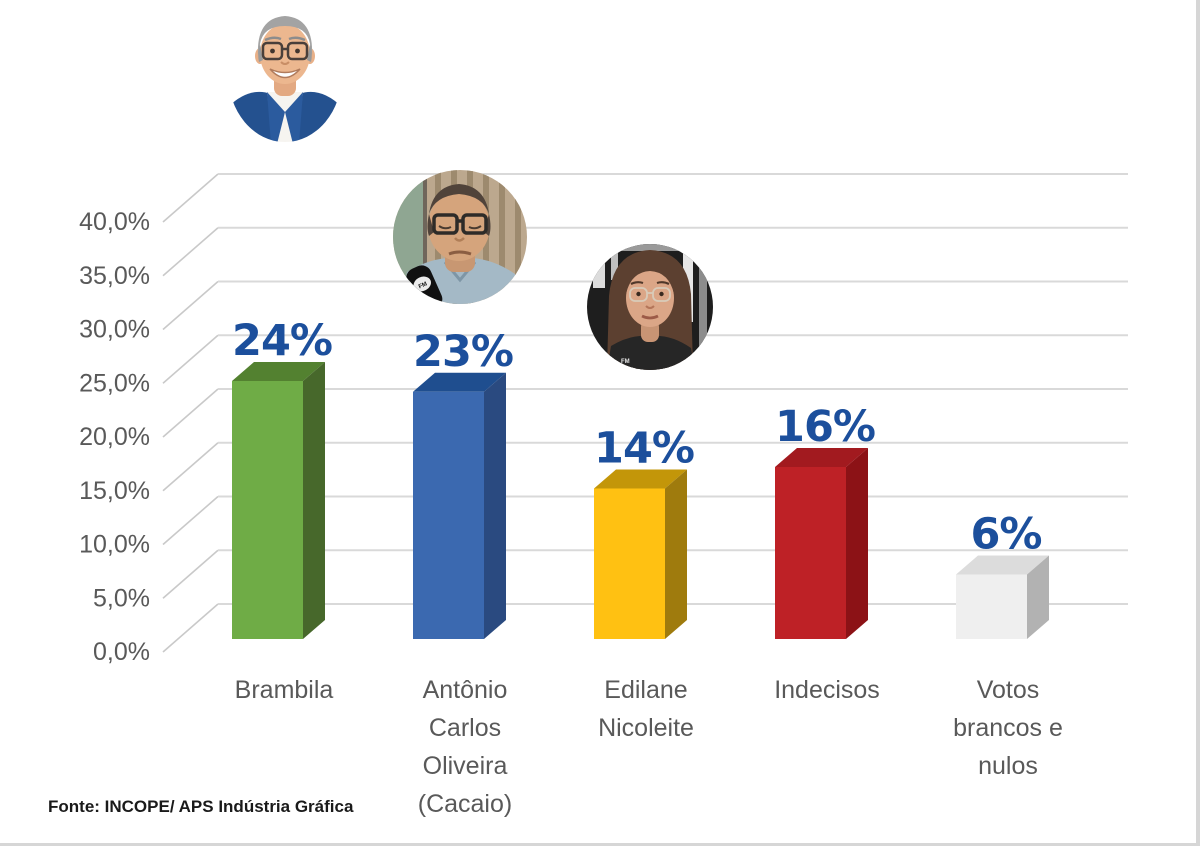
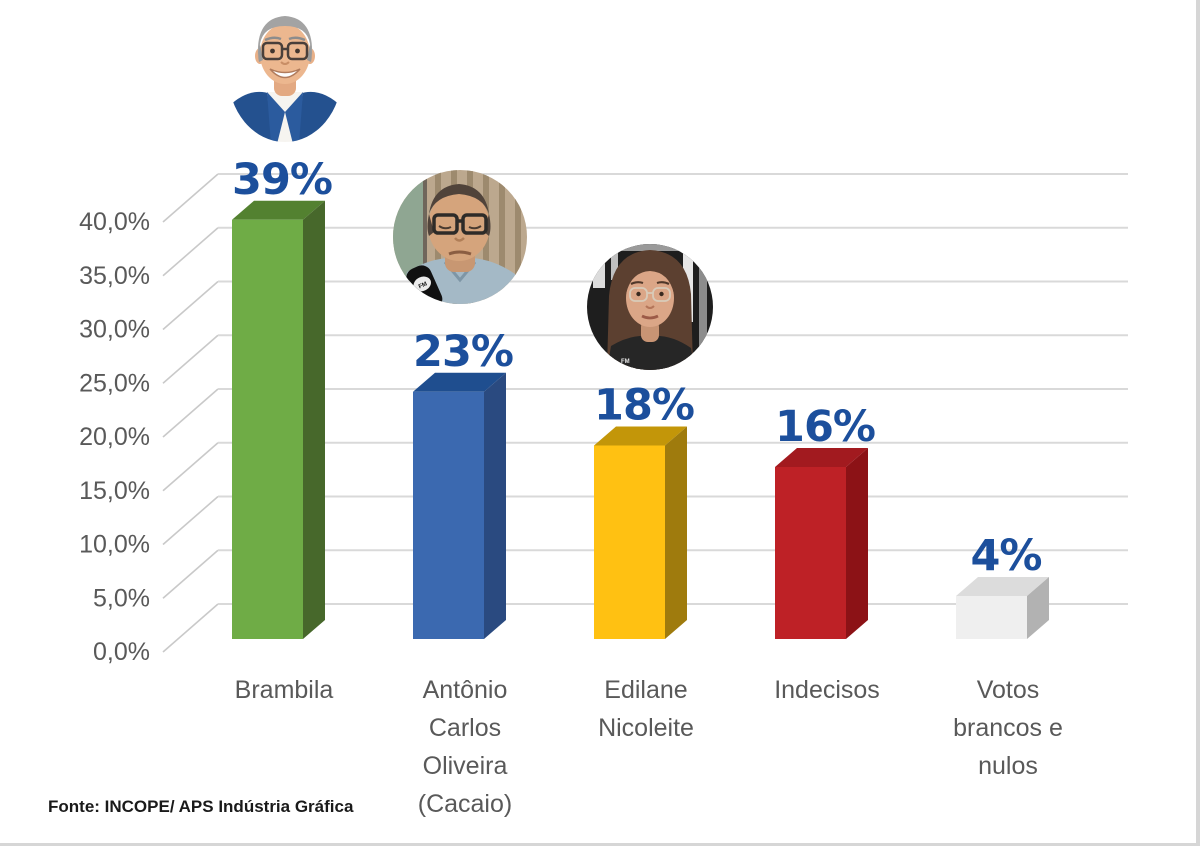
Brambila: 24% -> 39%
Edilane Nicoleite: 14% -> 18%
Votos brancos e nulos: 6% -> 4%
